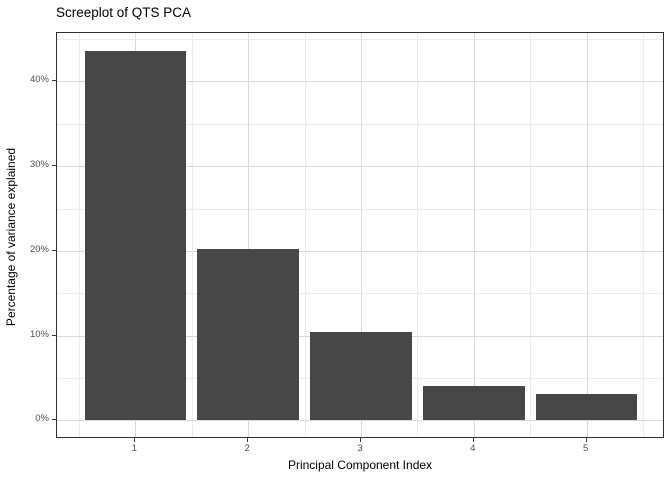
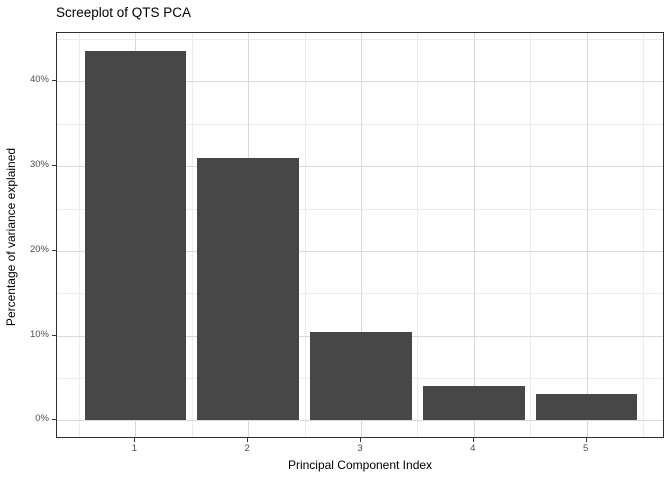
2: 20% -> 31%
